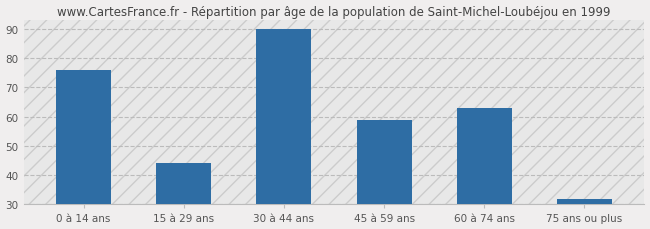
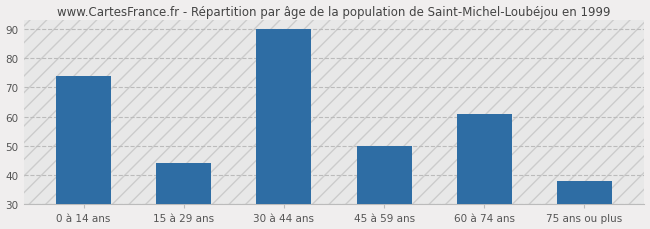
0 à 14 ans: 76 -> 74
45 à 59 ans: 59 -> 50
60 à 74 ans: 63 -> 61
75 ans ou plus: 32 -> 38
